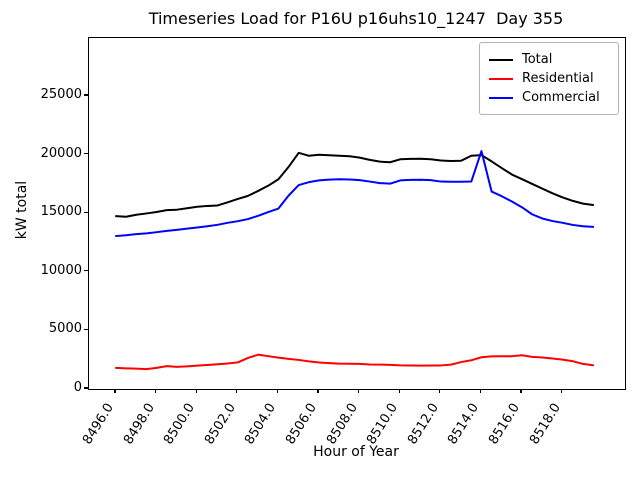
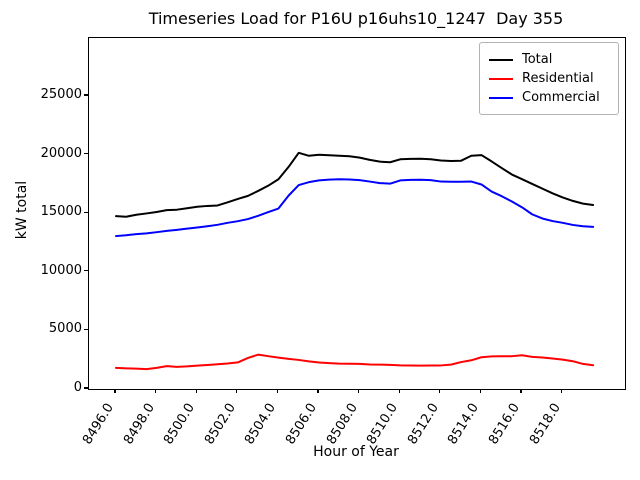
Commercial/8514.0: 20300 -> 17400
